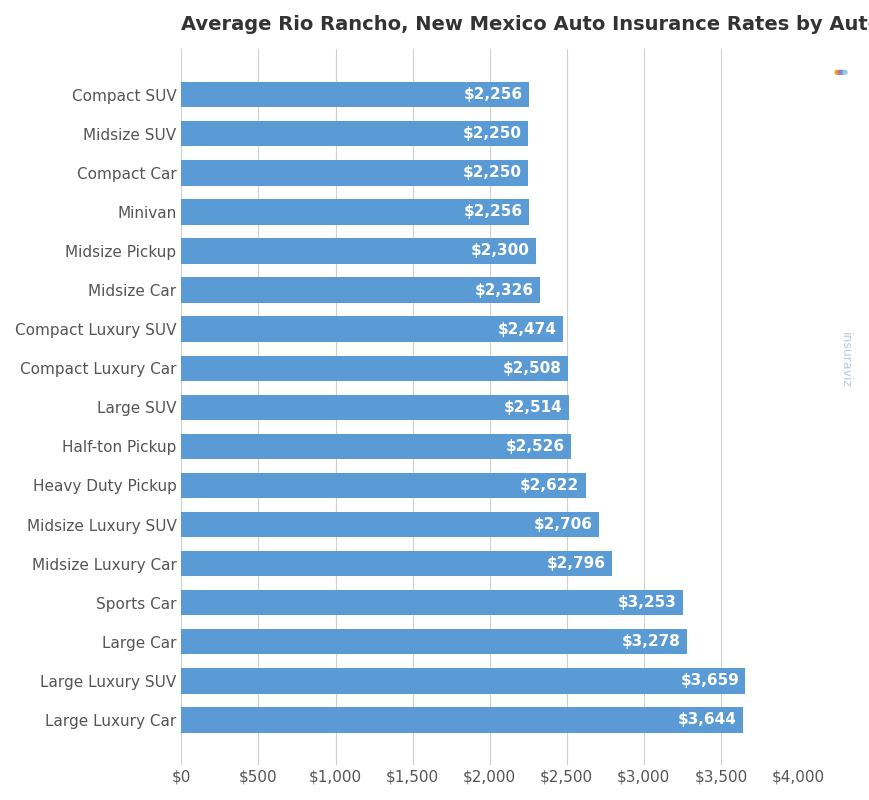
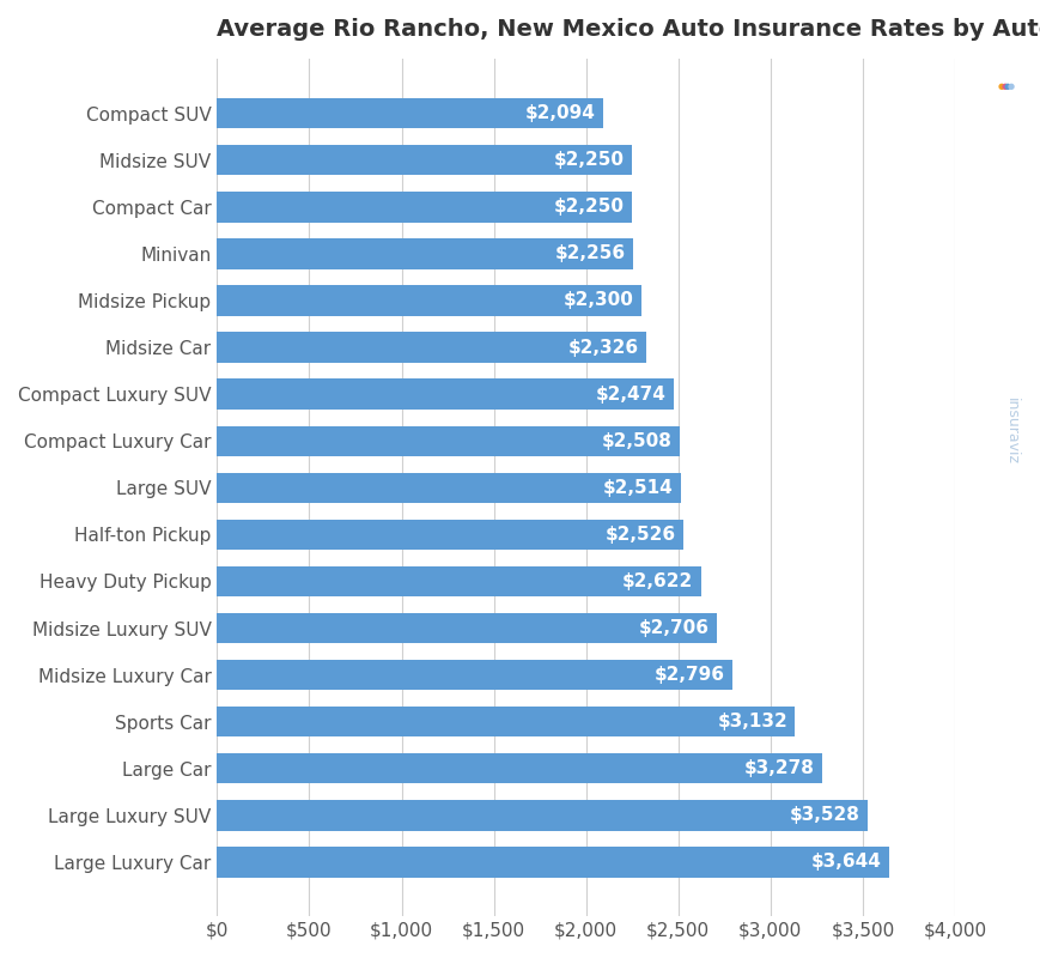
Compact SUV: $2,256 -> $2,094
Sports Car: $3,253 -> $3,132
Large Luxury SUV: $3,659 -> $3,528
